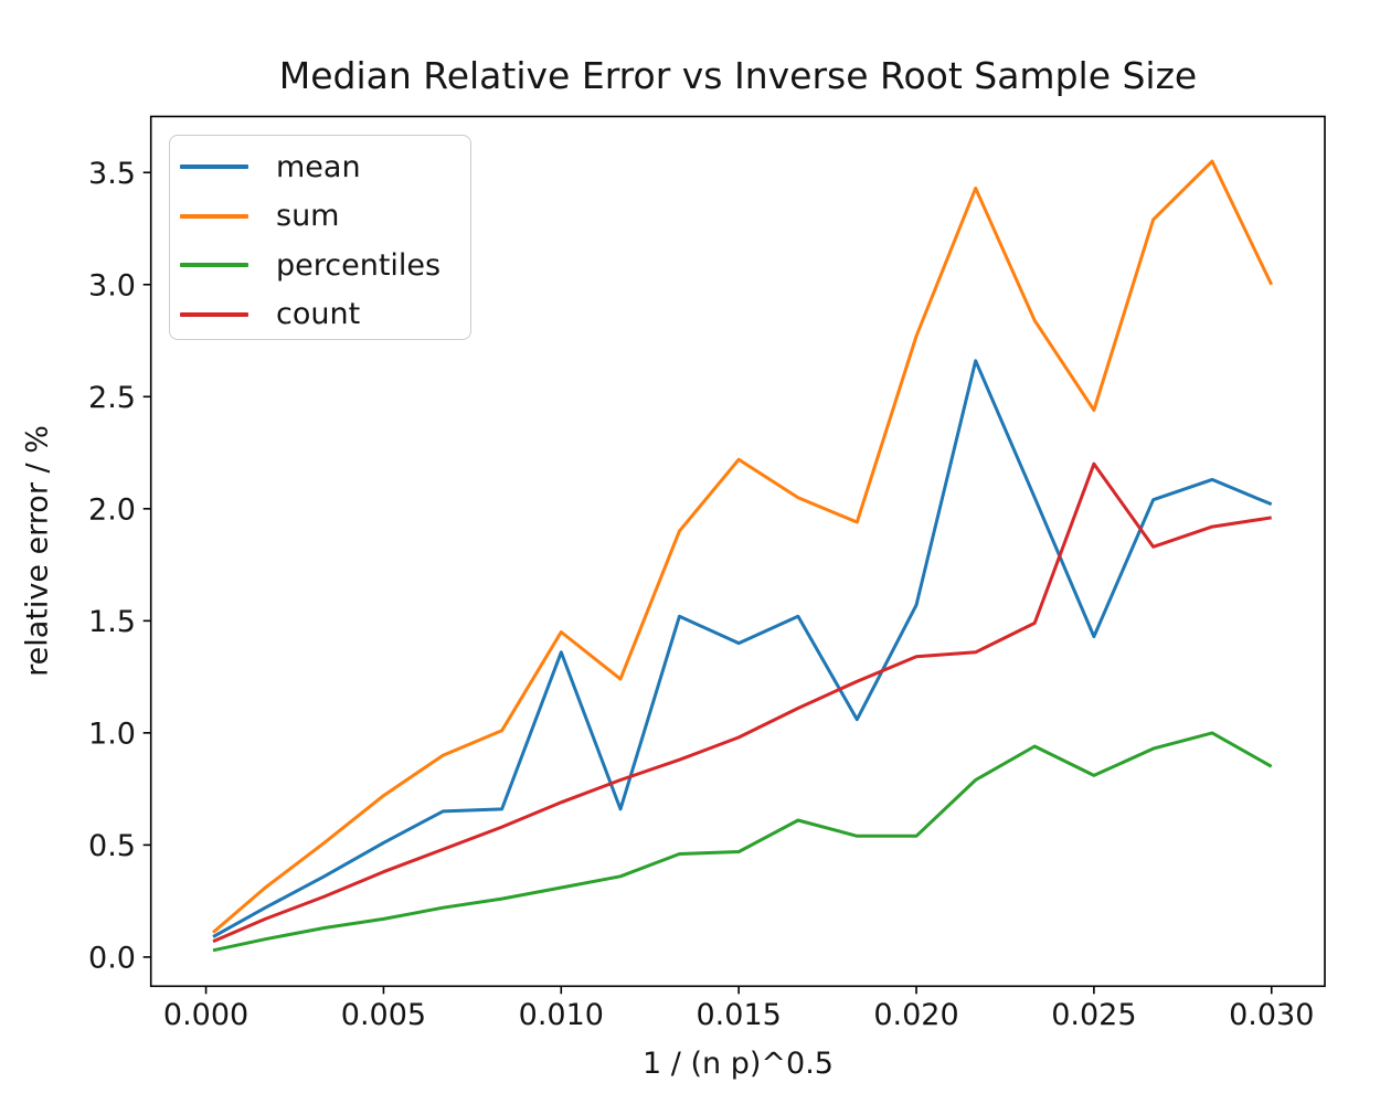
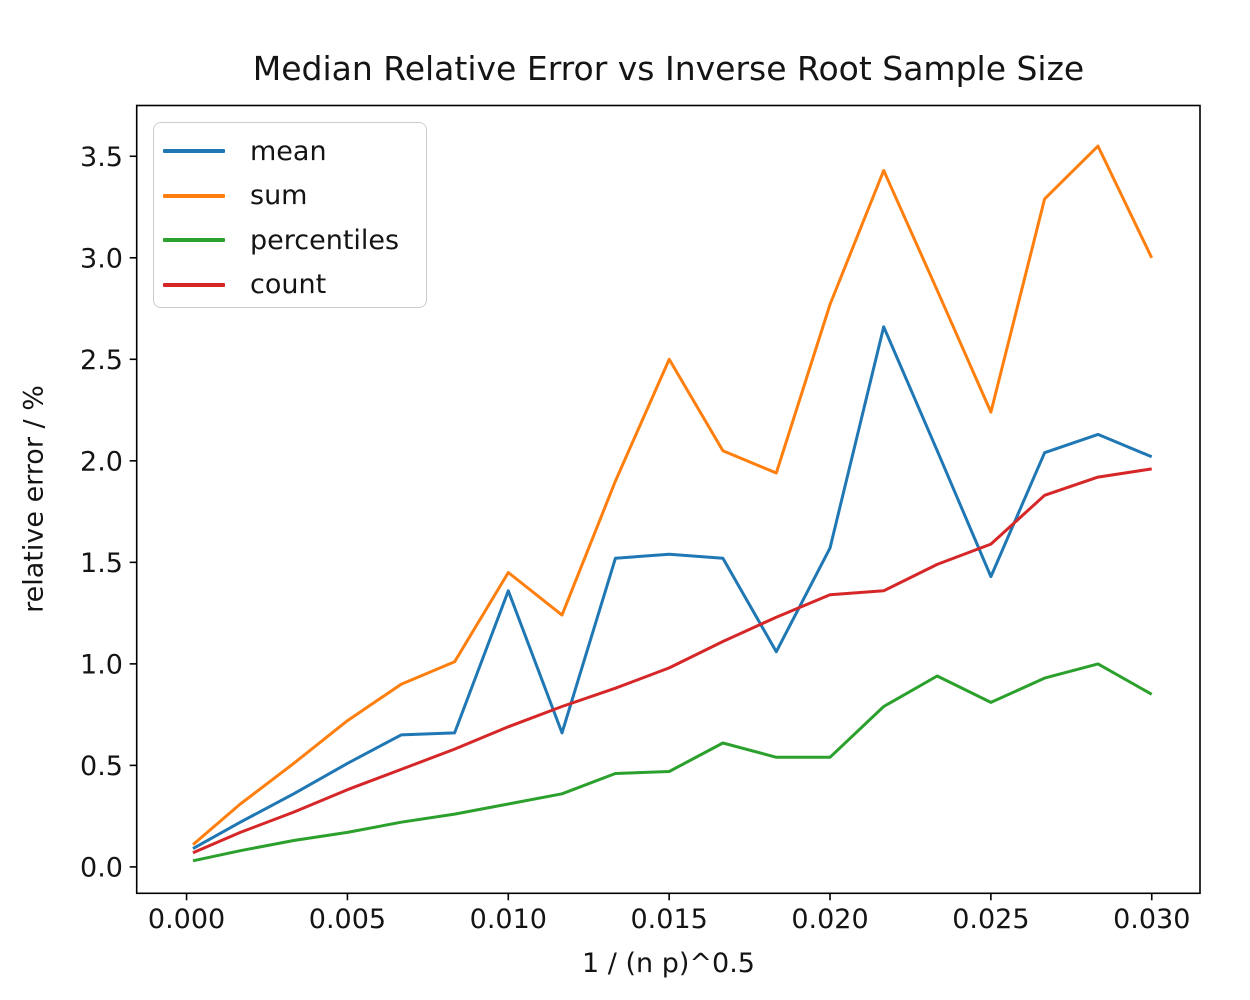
mean/0.015: 1.40 -> 1.54
sum/0.015: 2.22 -> 2.50
sum/0.025: 2.44 -> 2.24
count/0.025: 2.20 -> 1.59
